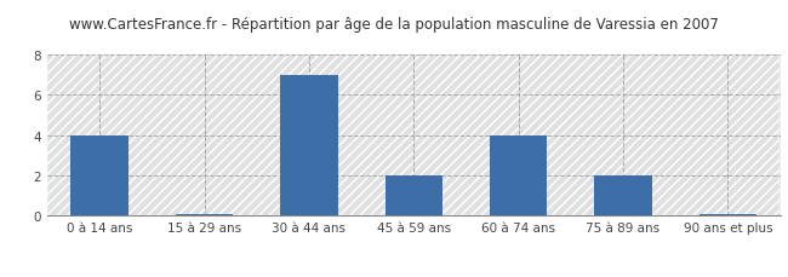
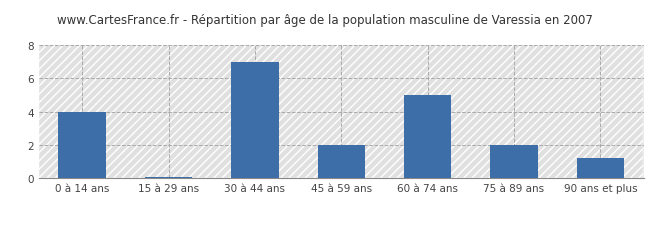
60 à 74 ans: 4.0 -> 5.0
90 ans et plus: 0.1 -> 1.2
